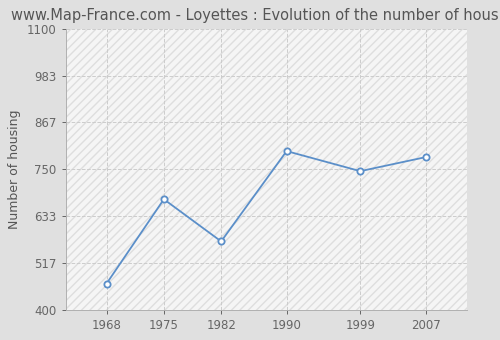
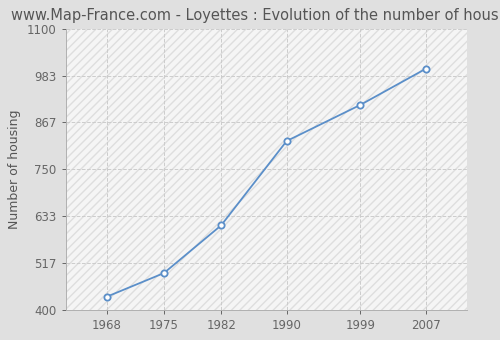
1968: 465 -> 432
1975: 675 -> 491
1982: 570 -> 610
1990: 795 -> 820
1999: 745 -> 910
2007: 780 -> 1000
